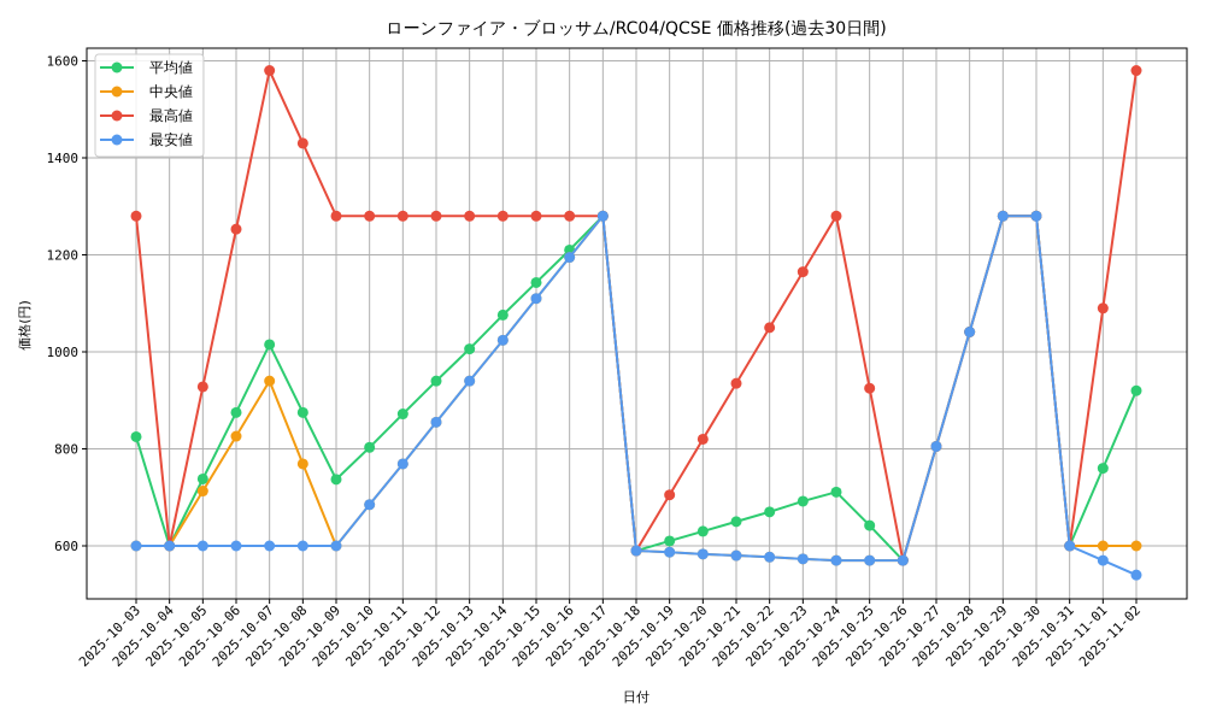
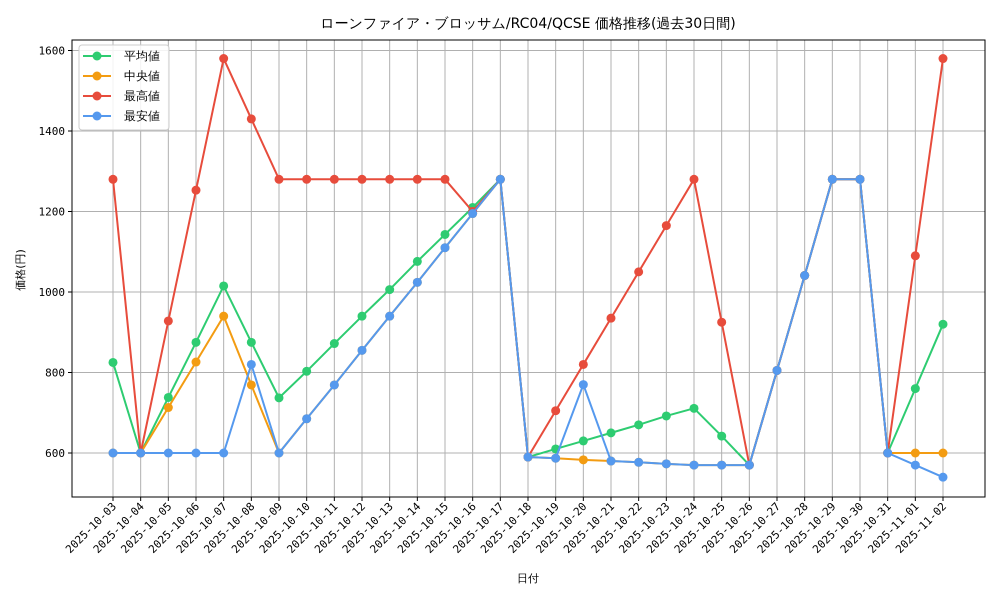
最安値/2025-10-08: 600 -> 820
最高値/2025-10-16: 1280 -> 1200
最安値/2025-10-20: 580 -> 770
